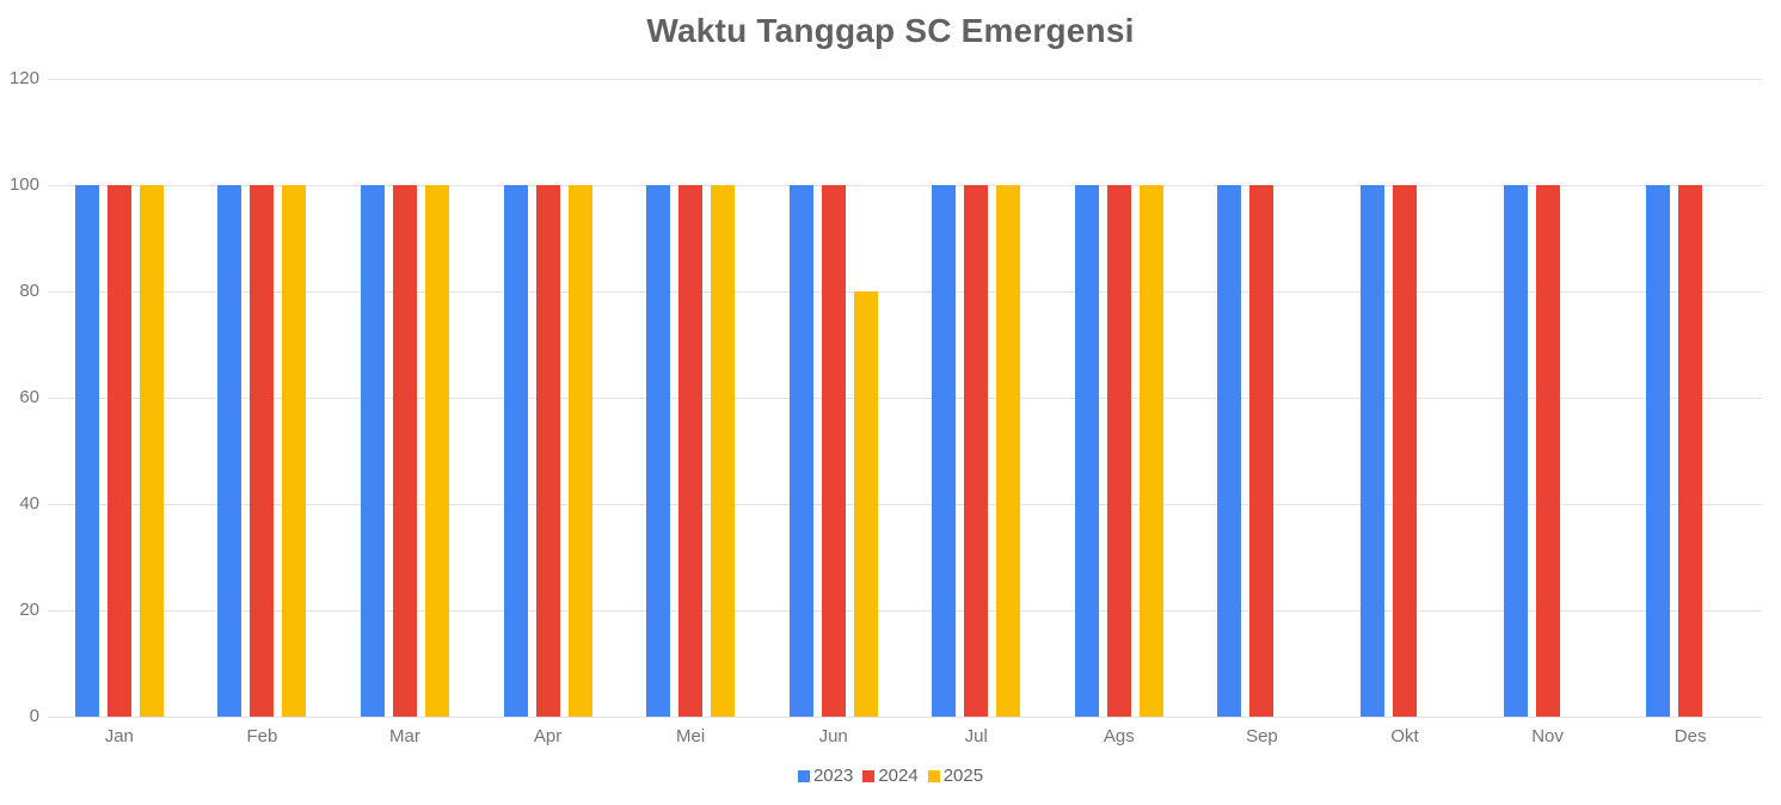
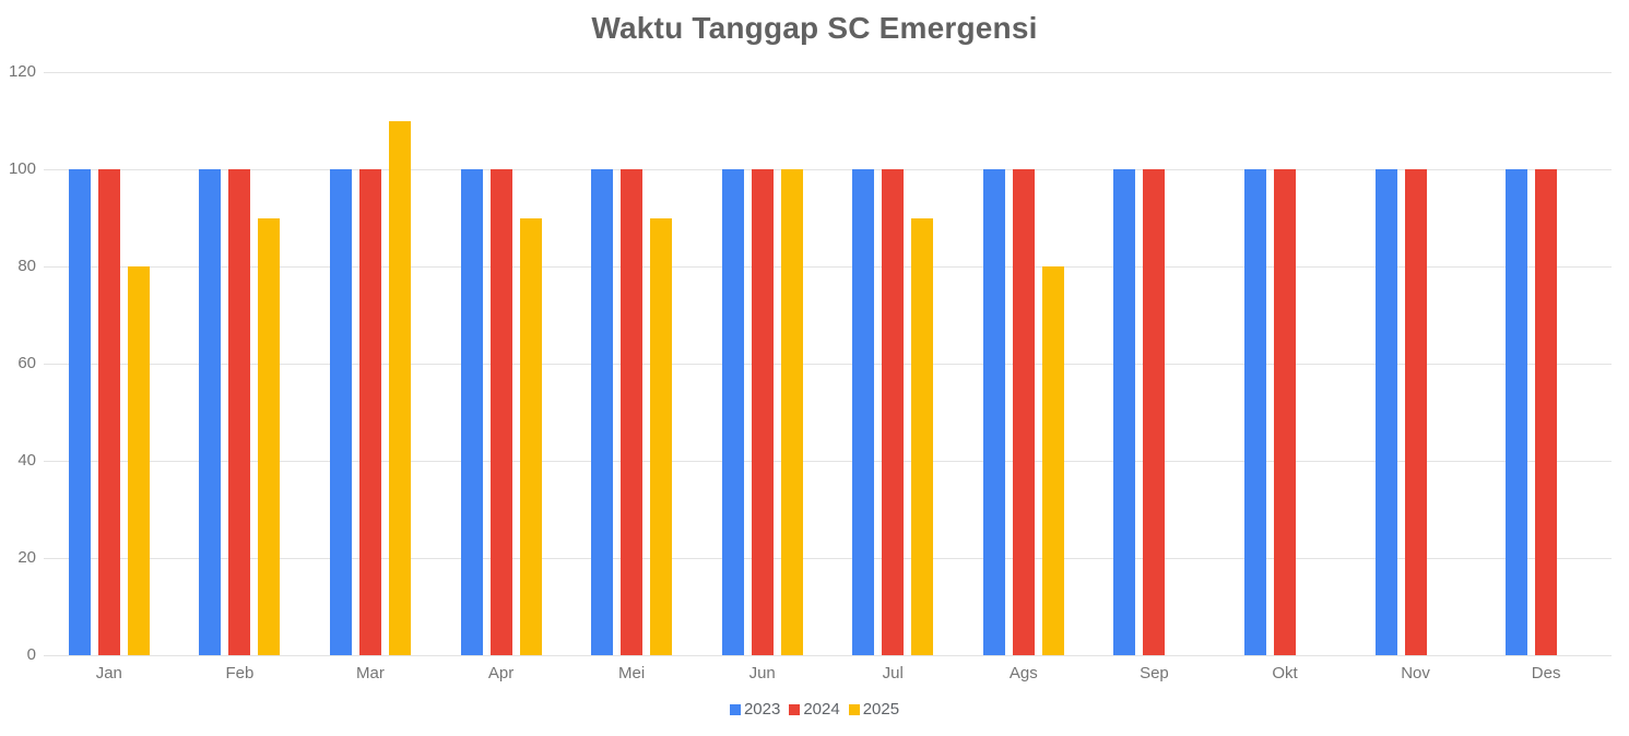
2025/Jan: 100 -> 80
2025/Feb: 100 -> 90
2025/Mar: 100 -> 110
2025/Apr: 100 -> 90
2025/Mei: 100 -> 90
2025/Jun: 80 -> 100
2025/Jul: 100 -> 90
2025/Ags: 100 -> 80
